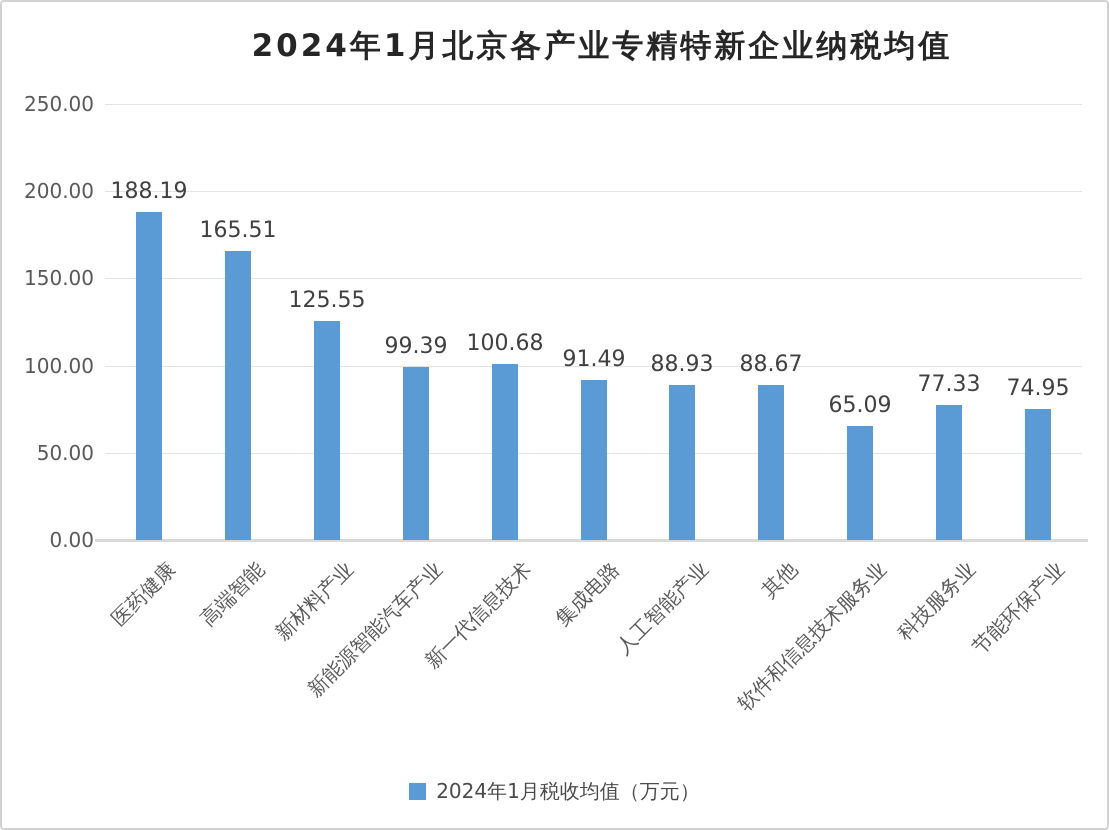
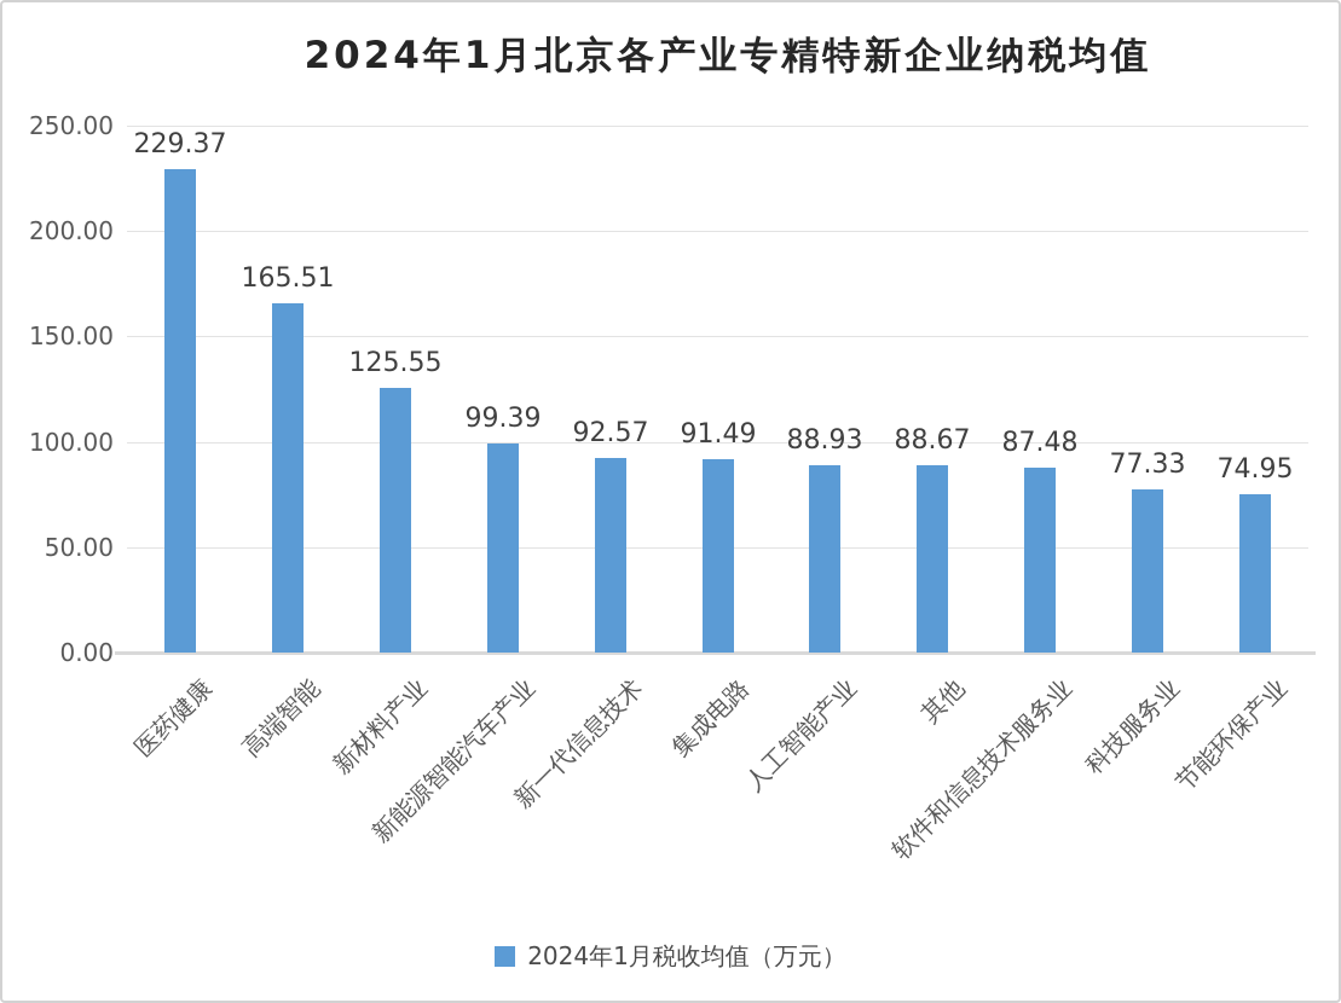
医药健康: 188.19 -> 229.37
新一代信息技术: 100.68 -> 92.57
软件和信息技术服务业: 65.09 -> 87.48
